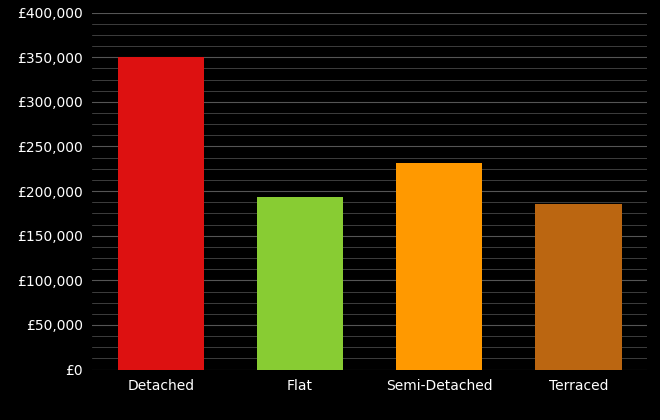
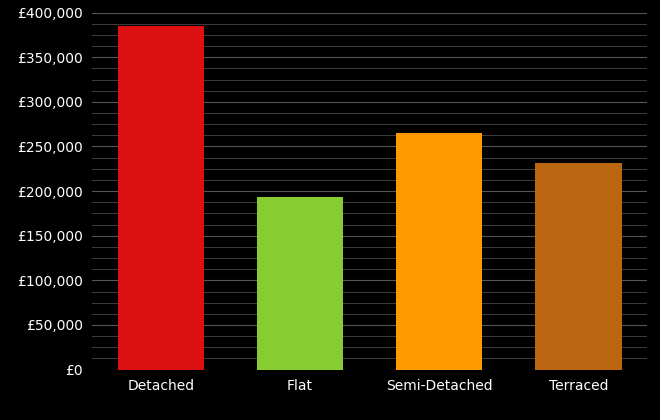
Detached: £350,000 -> £385,000
Semi-Detached: £232,000 -> £265,000
Terraced: £186,000 -> £232,000
